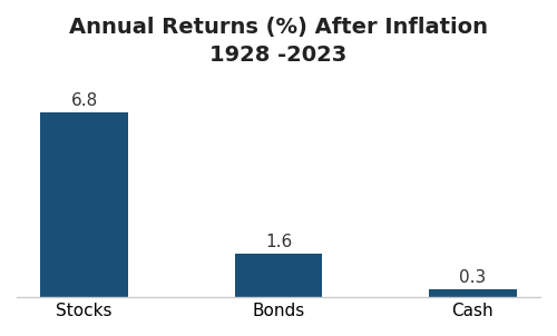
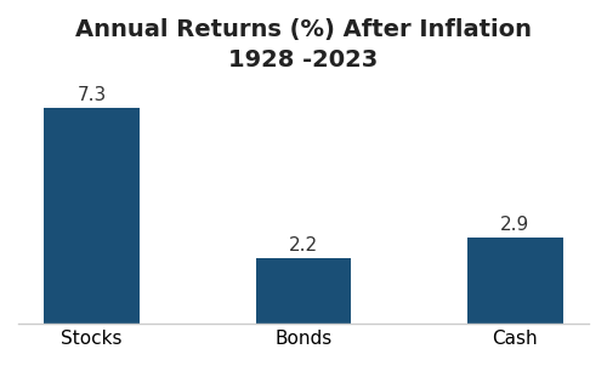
Stocks: 6.8 -> 7.3
Bonds: 1.6 -> 2.2
Cash: 0.3 -> 2.9
